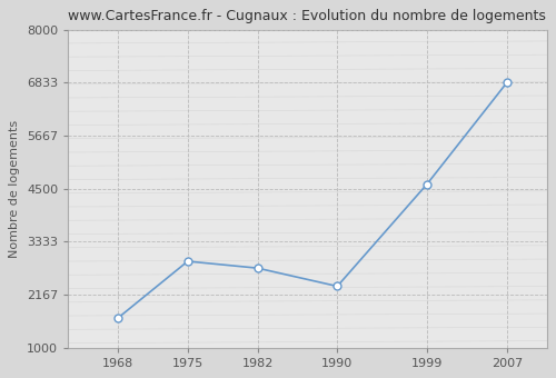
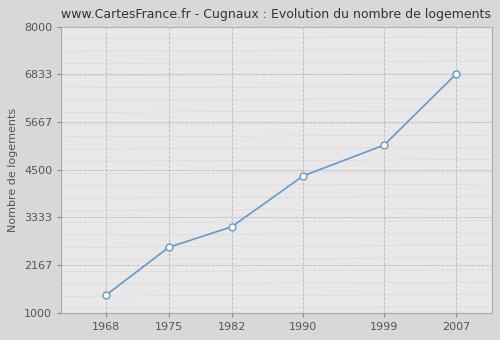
1968: 1650 -> 1430
1975: 2900 -> 2600
1982: 2750 -> 3100
1990: 2350 -> 4350
1999: 4600 -> 5100
